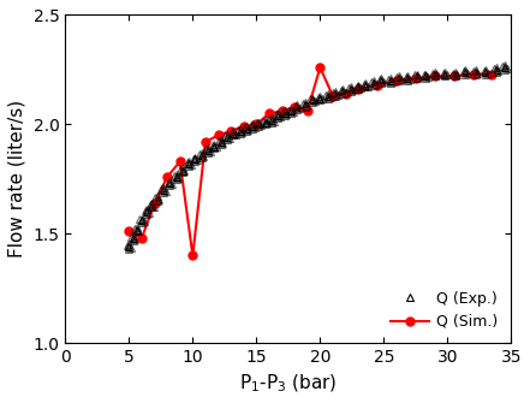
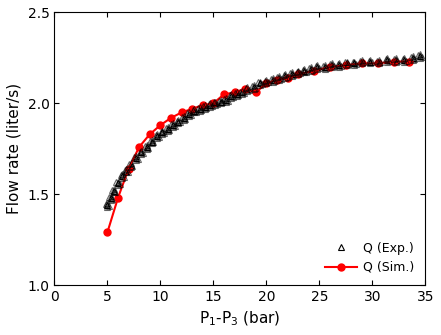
Q (Sim.)/5: 1.51 -> 1.29
Q (Sim.)/10: 1.40 -> 1.88
Q (Sim.)/20: 2.26 -> 2.11
